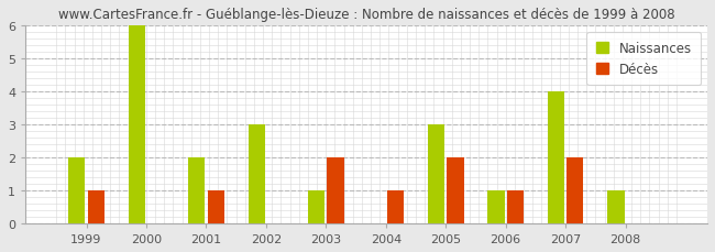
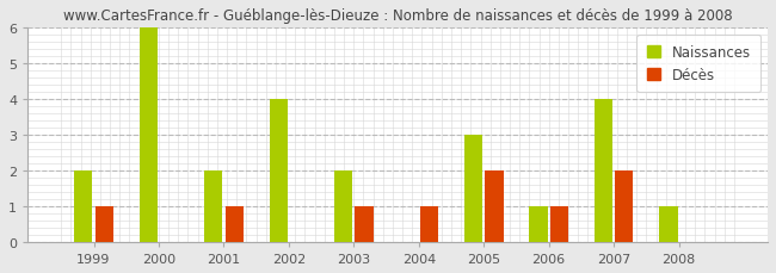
Naissances/2002: 3 -> 4
Naissances/2003: 1 -> 2
Décès/2003: 2 -> 1
